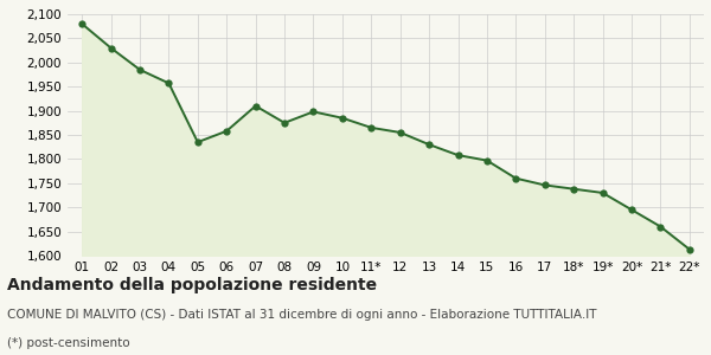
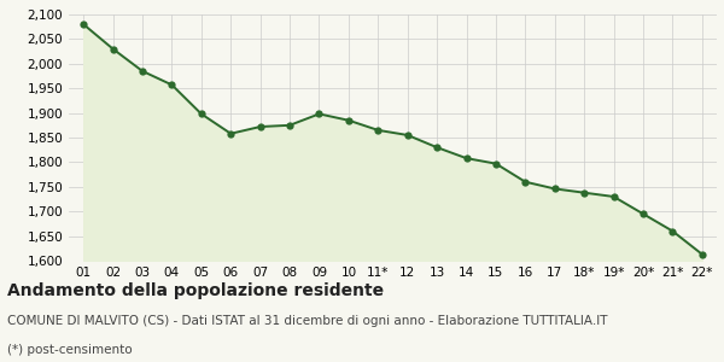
05: 1,835 -> 1,898
07: 1,910 -> 1,872
